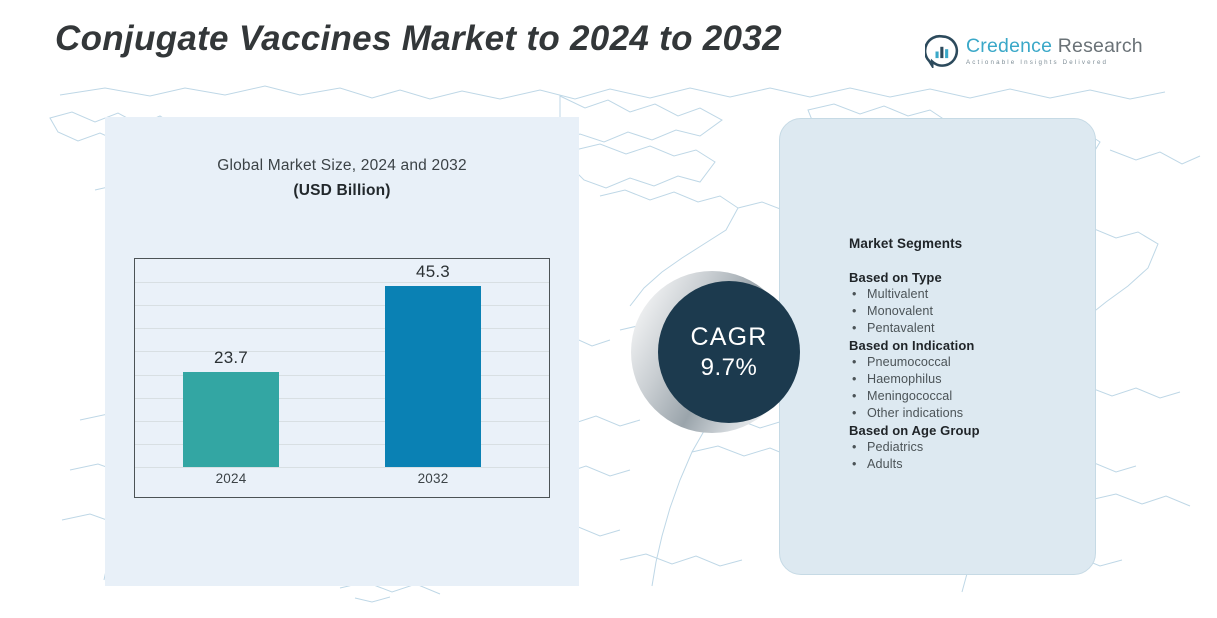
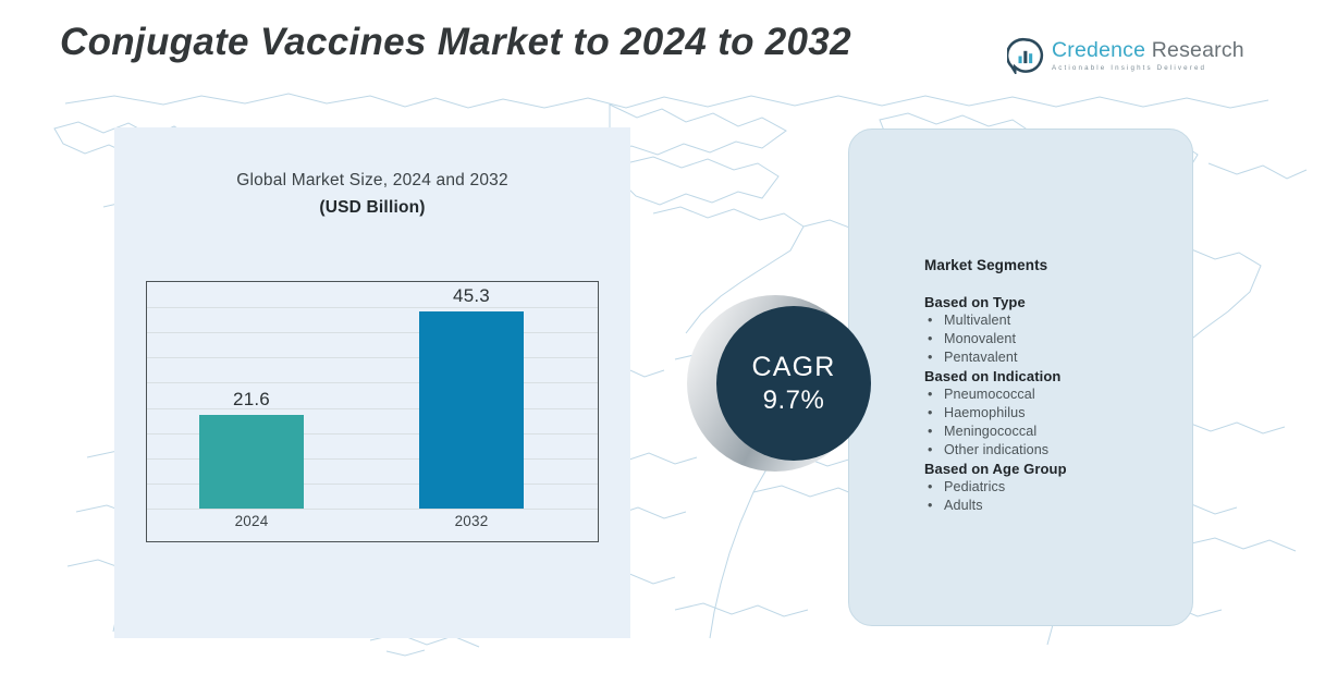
2024: 23.7 -> 21.6
